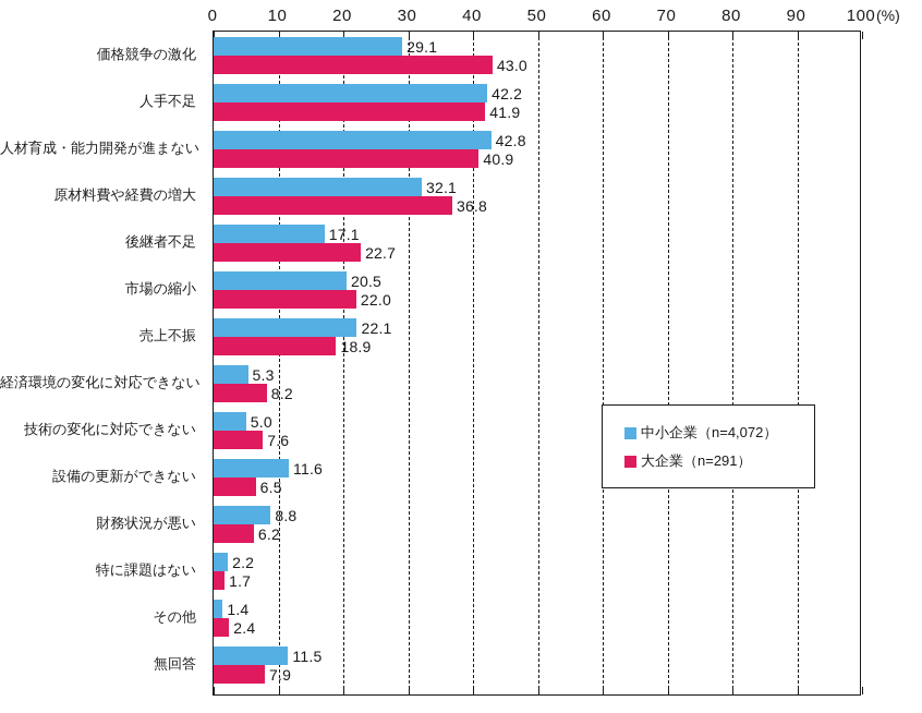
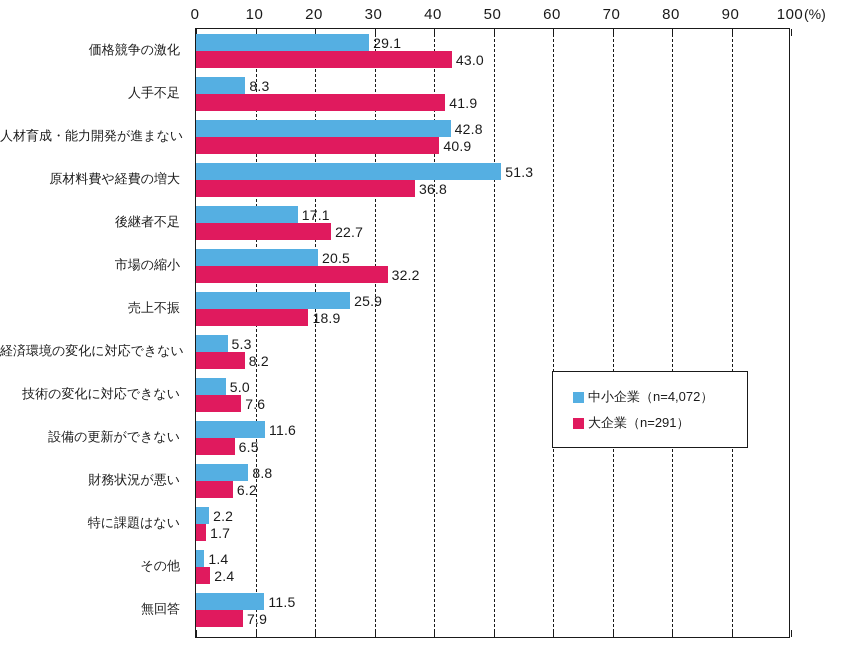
中小企業（n=4,072）/人手不足: 42.2 -> 8.3
中小企業（n=4,072）/原材料費や経費の増大: 32.1 -> 51.3
大企業（n=291）/市場の縮小: 22.0 -> 32.2
中小企業（n=4,072）/売上不振: 22.1 -> 25.9
